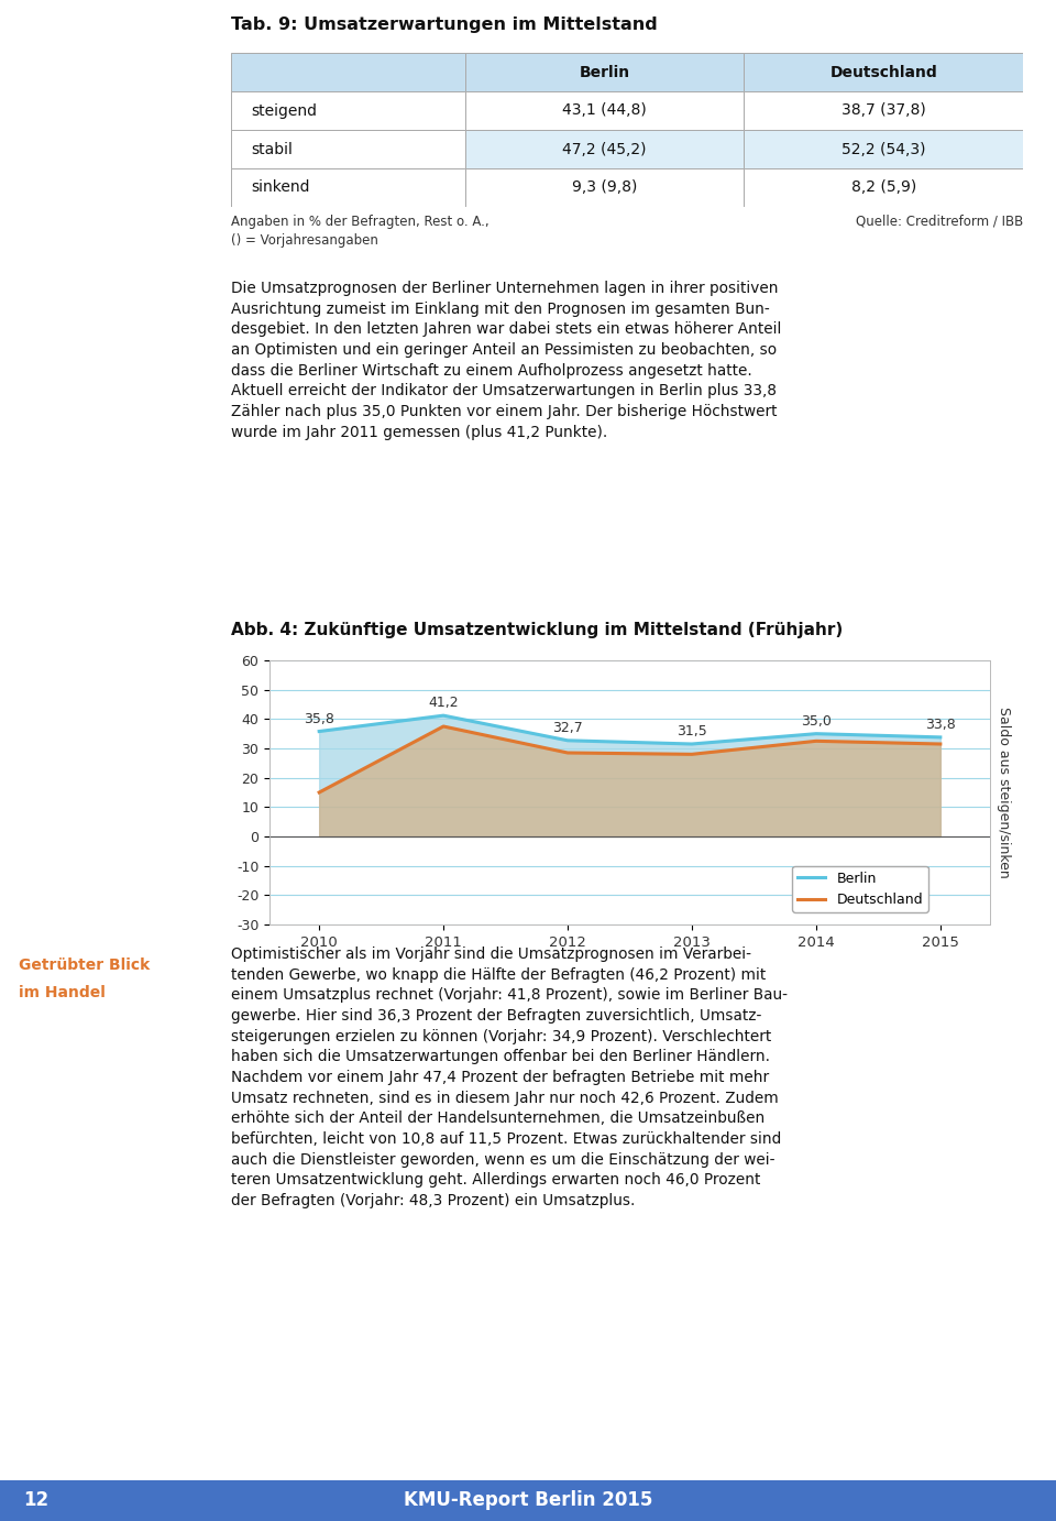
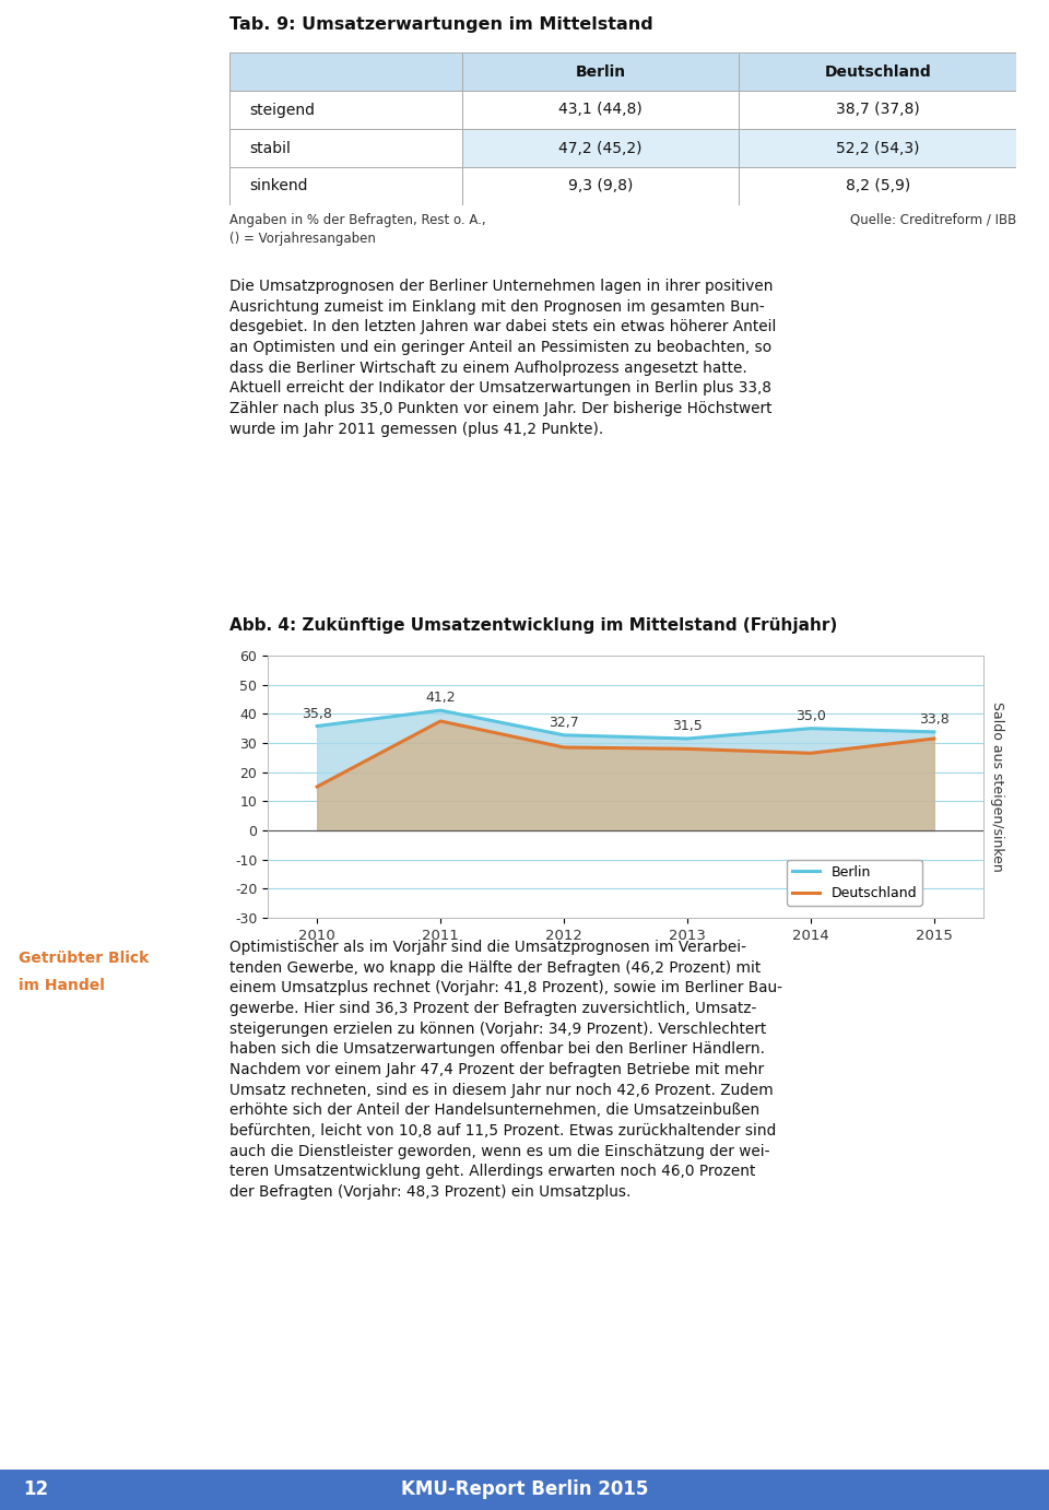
Deutschland/2014: 32.5 -> 26.5
